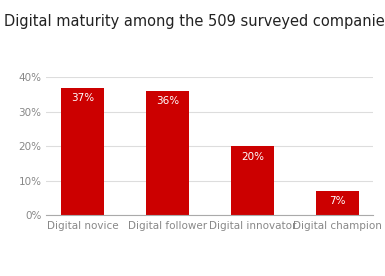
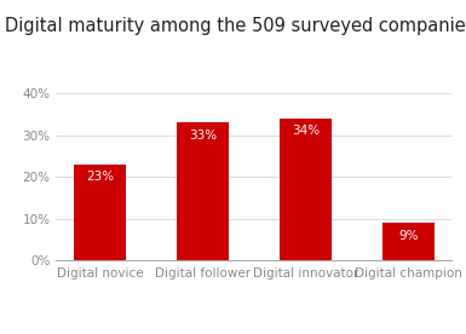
Digital novice: 37% -> 23%
Digital follower: 36% -> 33%
Digital innovator: 20% -> 34%
Digital champion: 7% -> 9%
